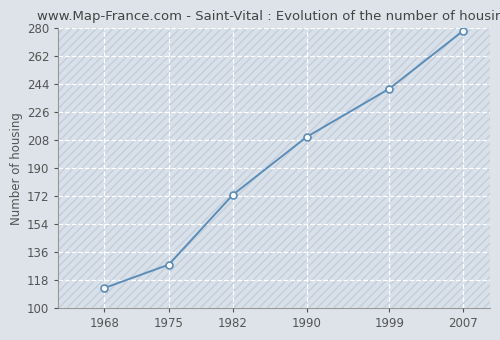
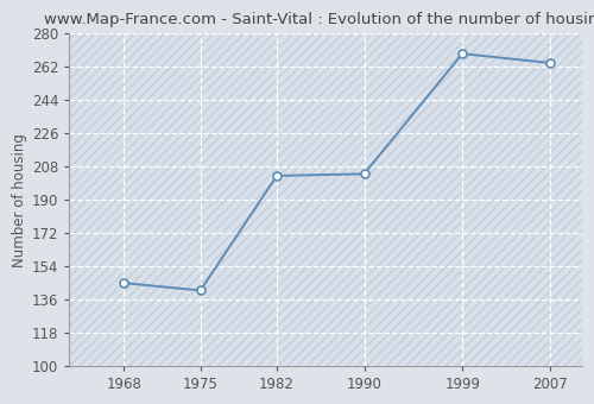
1968: 113 -> 145
1975: 128 -> 141
1982: 173 -> 203
1990: 210 -> 204
1999: 241 -> 269
2007: 278 -> 264
